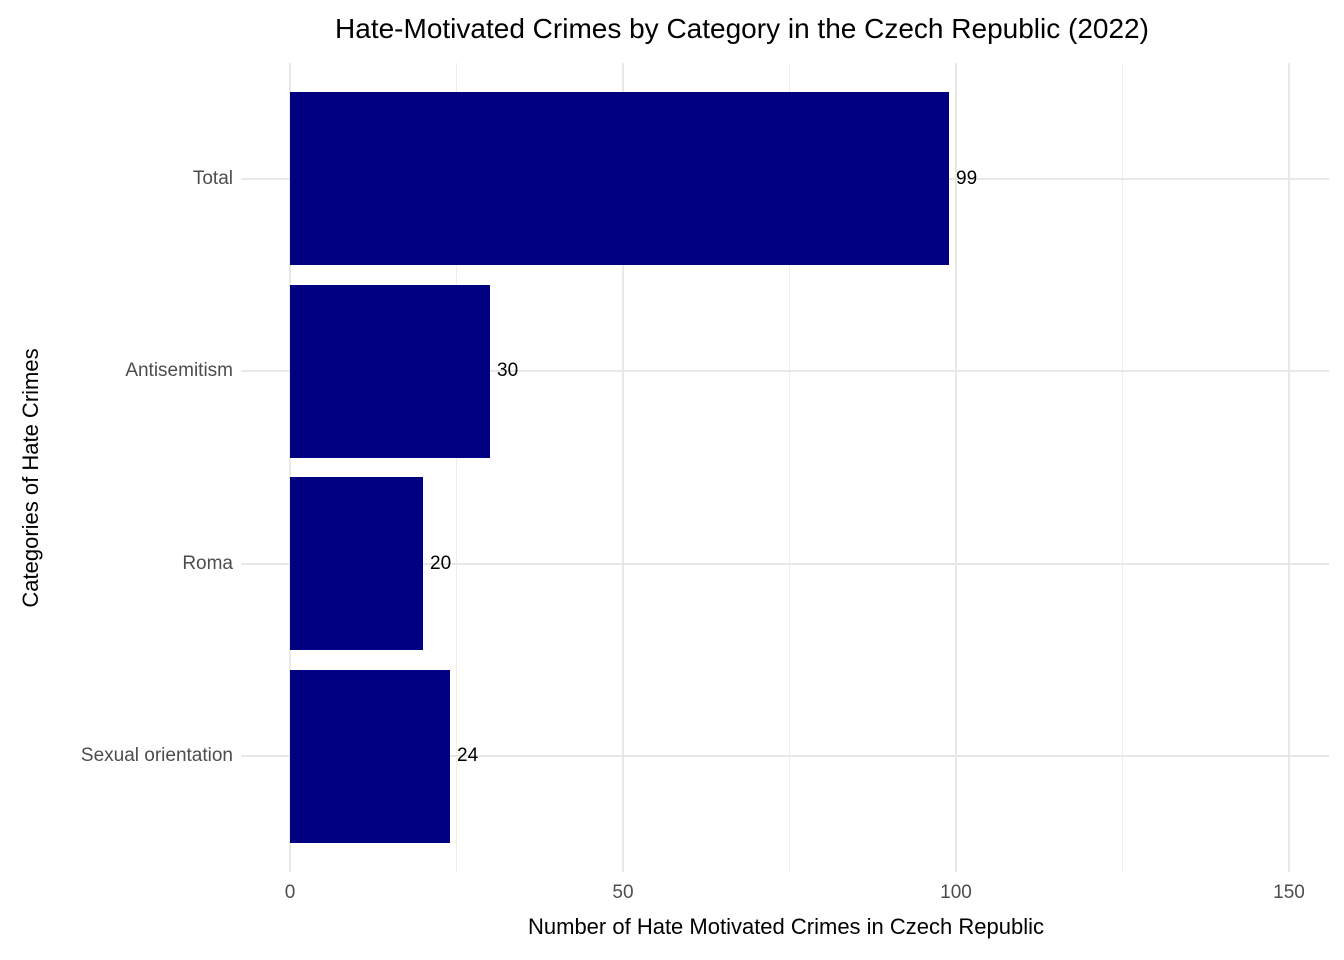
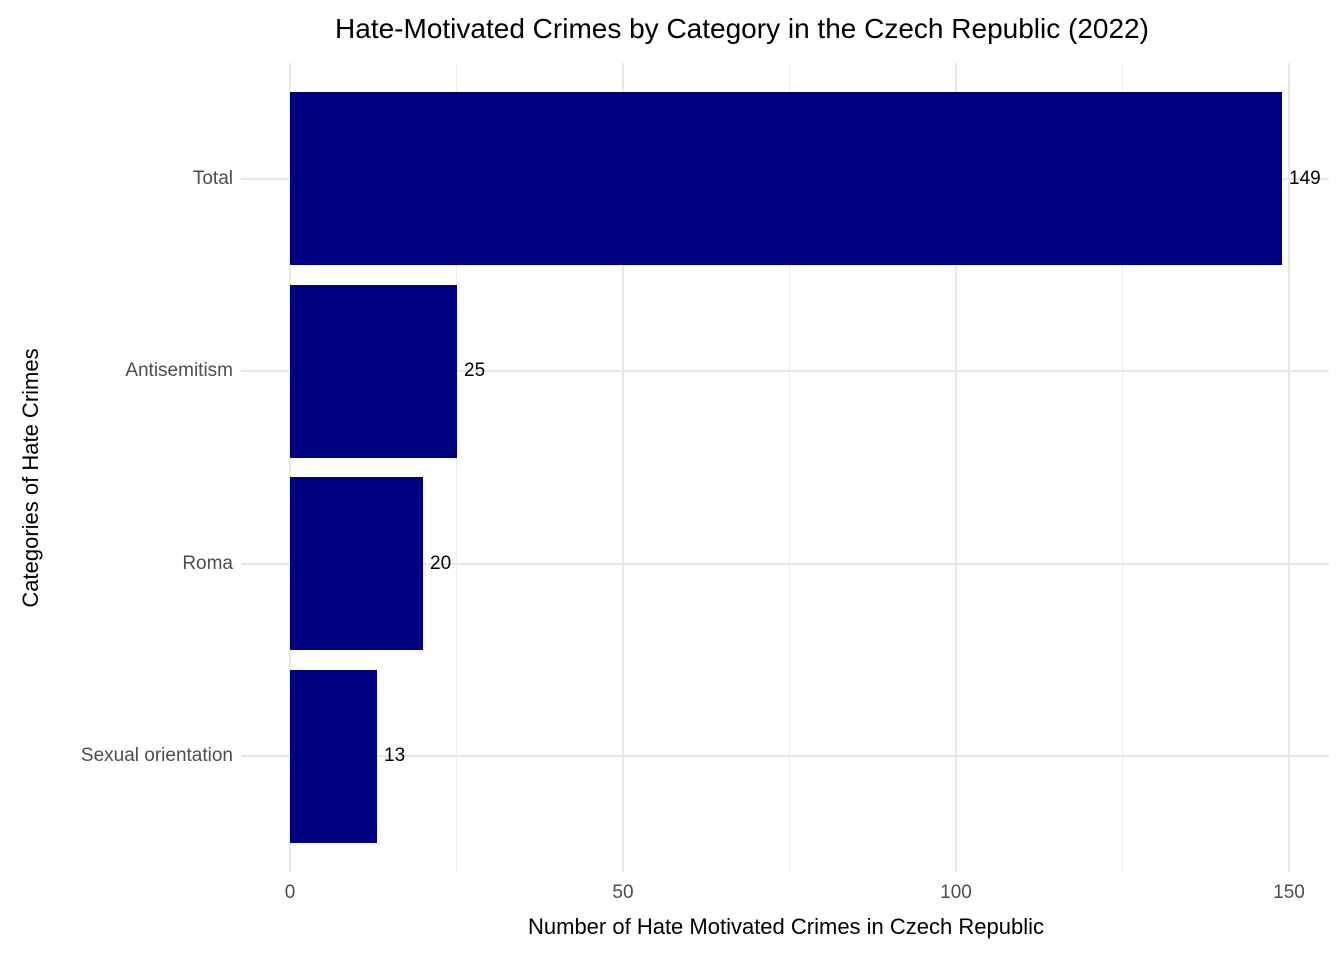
Total: 99 -> 149
Antisemitism: 30 -> 25
Sexual orientation: 24 -> 13
